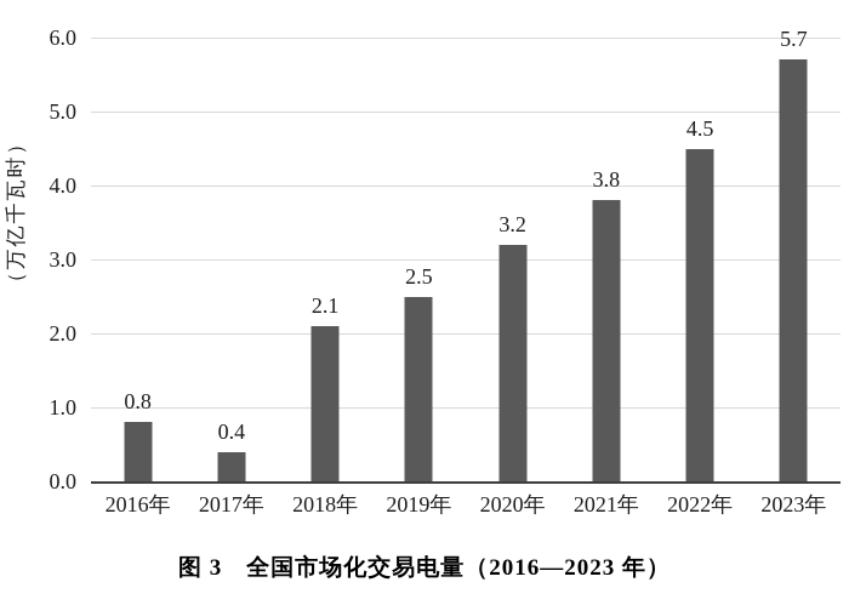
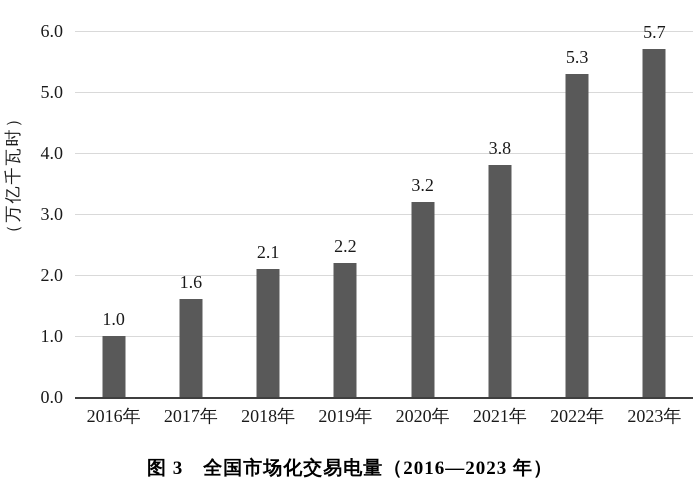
2016年: 0.8 -> 1.0
2017年: 0.4 -> 1.6
2019年: 2.5 -> 2.2
2022年: 4.5 -> 5.3
